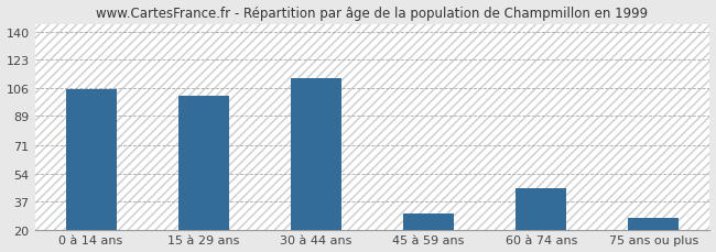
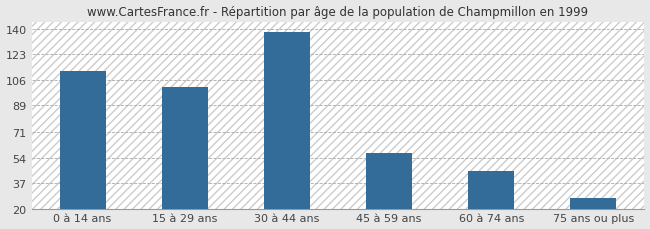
0 à 14 ans: 105 -> 112
30 à 44 ans: 112 -> 138
45 à 59 ans: 30 -> 57
